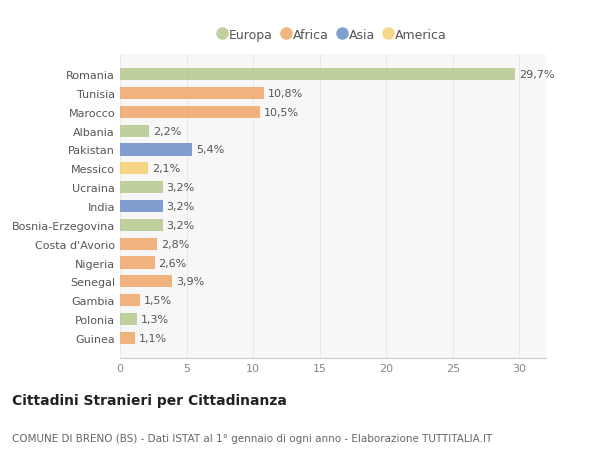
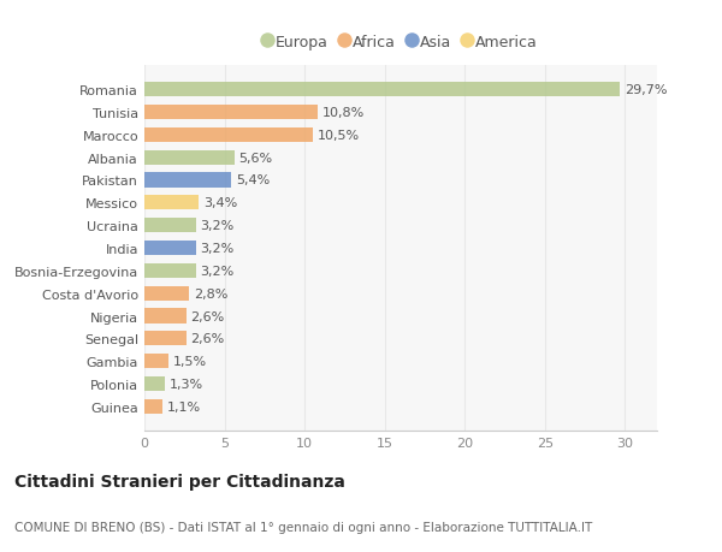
Albania: 2,2% -> 5,6%
Messico: 2,1% -> 3,4%
Senegal: 3,9% -> 2,6%
